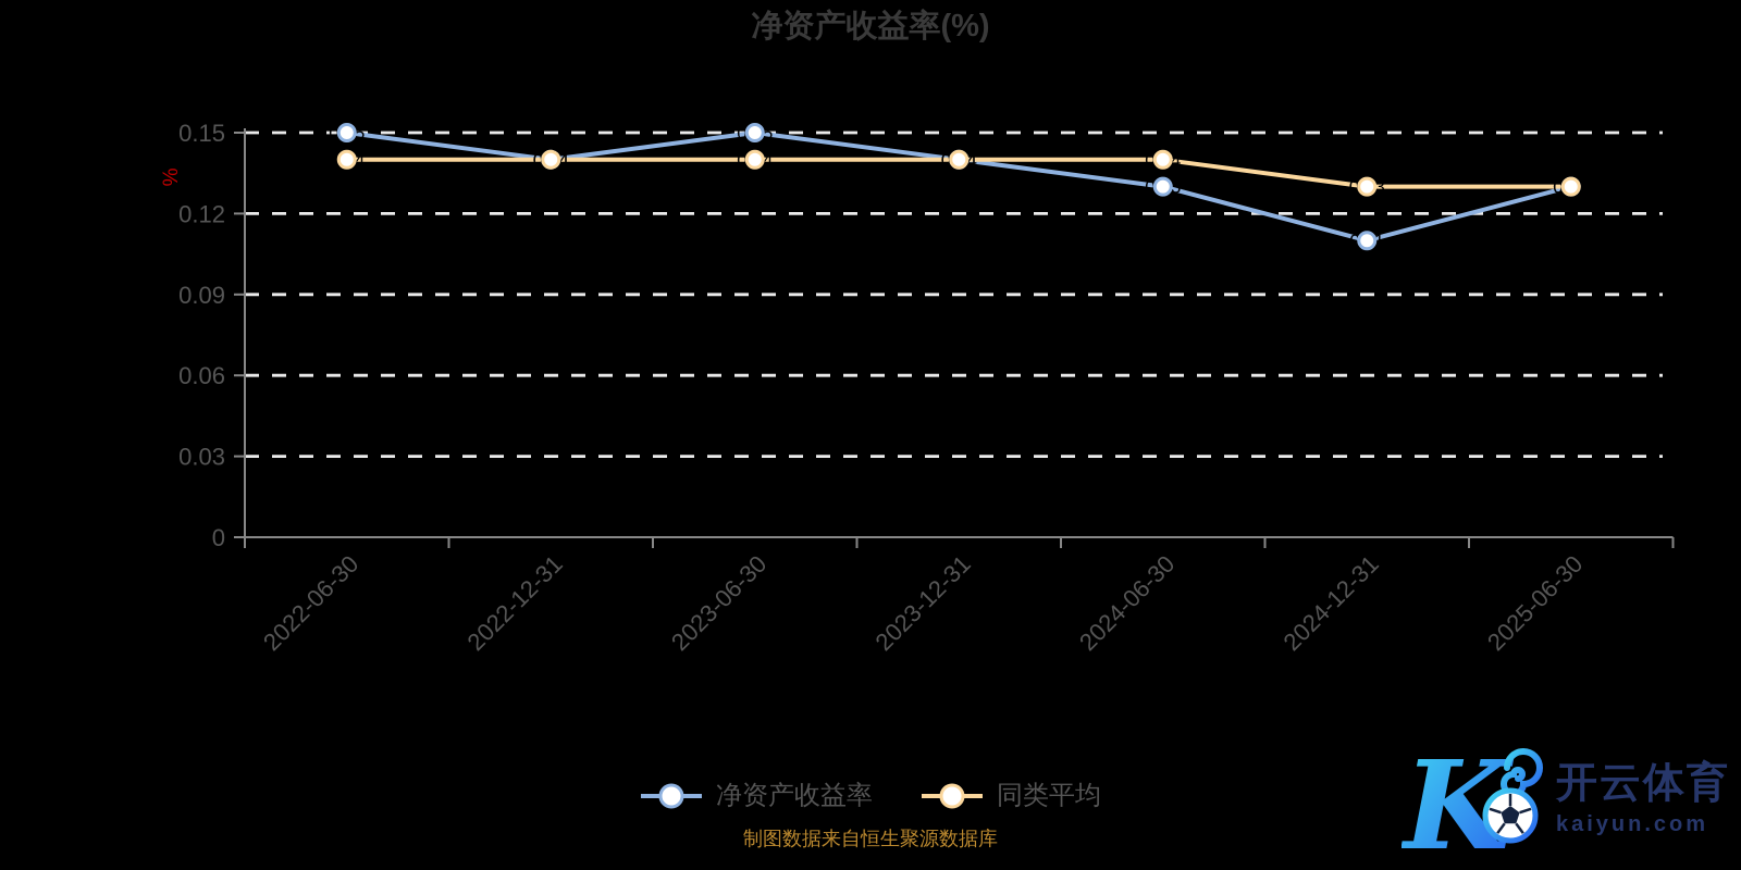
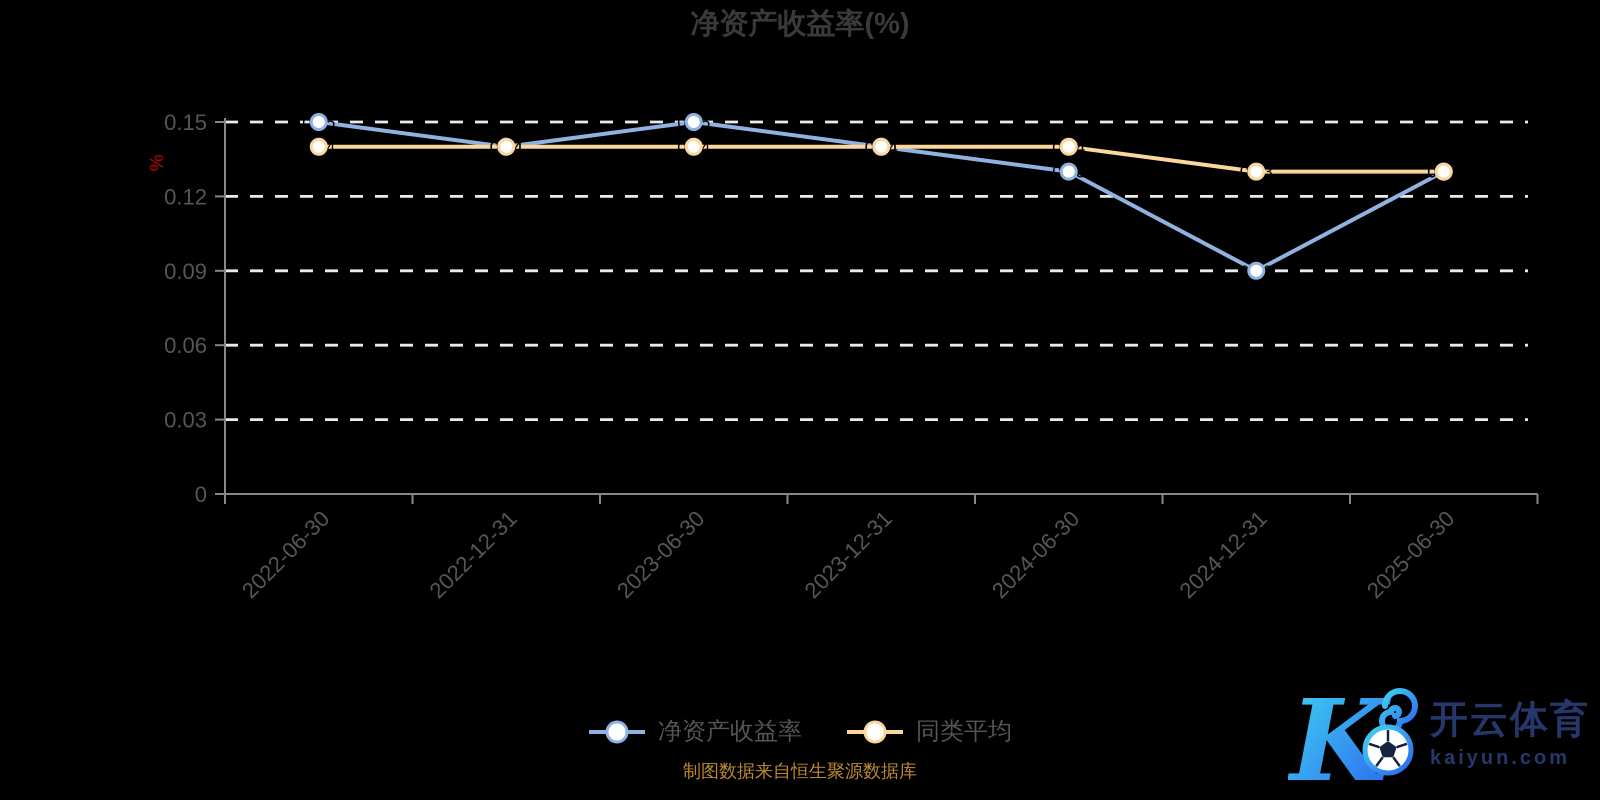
净资产收益率/2024-12-31: 0.11 -> 0.09
